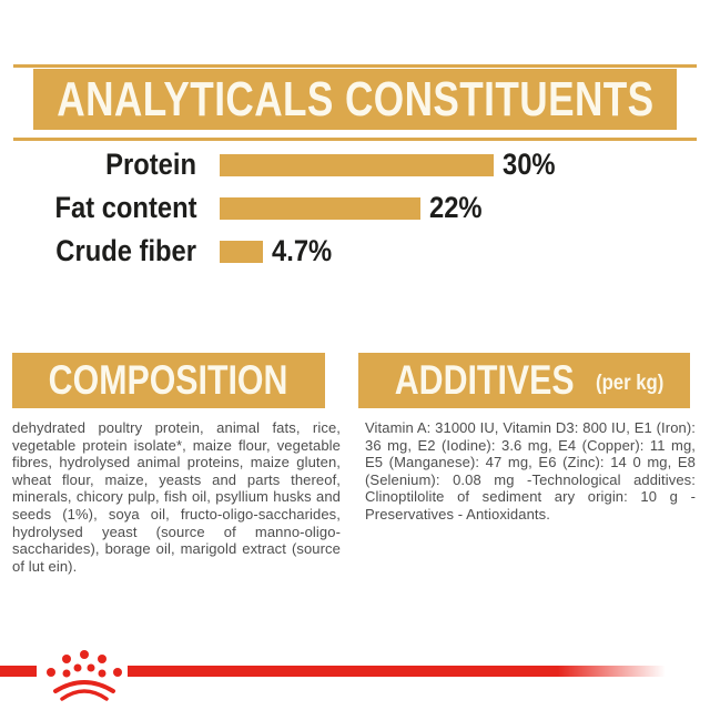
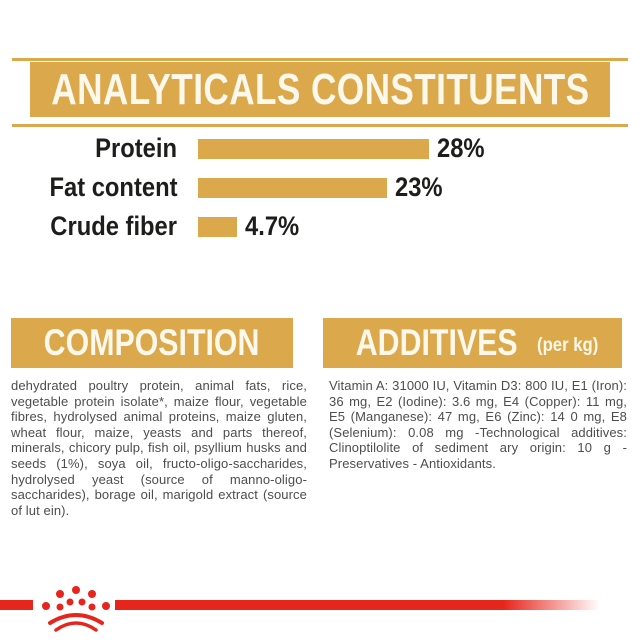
Protein: 30% -> 28%
Fat content: 22% -> 23%
